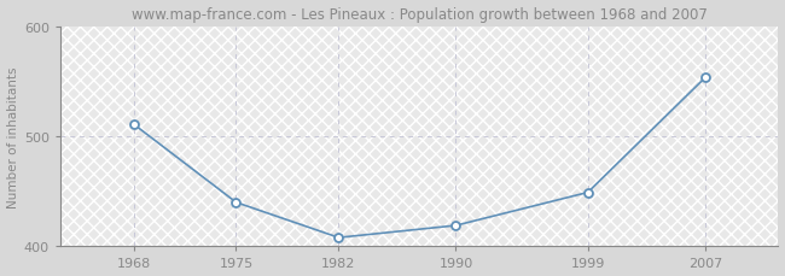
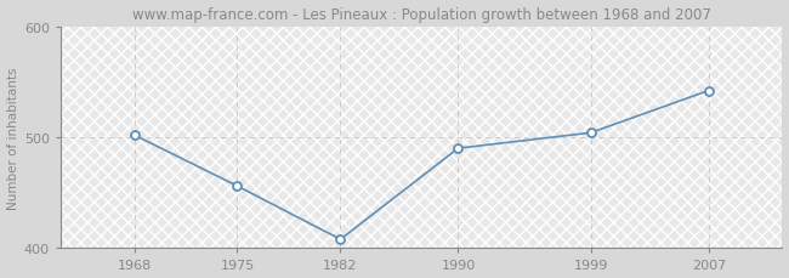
1968: 511 -> 502
1975: 440 -> 456
1990: 419 -> 490
1999: 449 -> 504
2007: 553 -> 542
